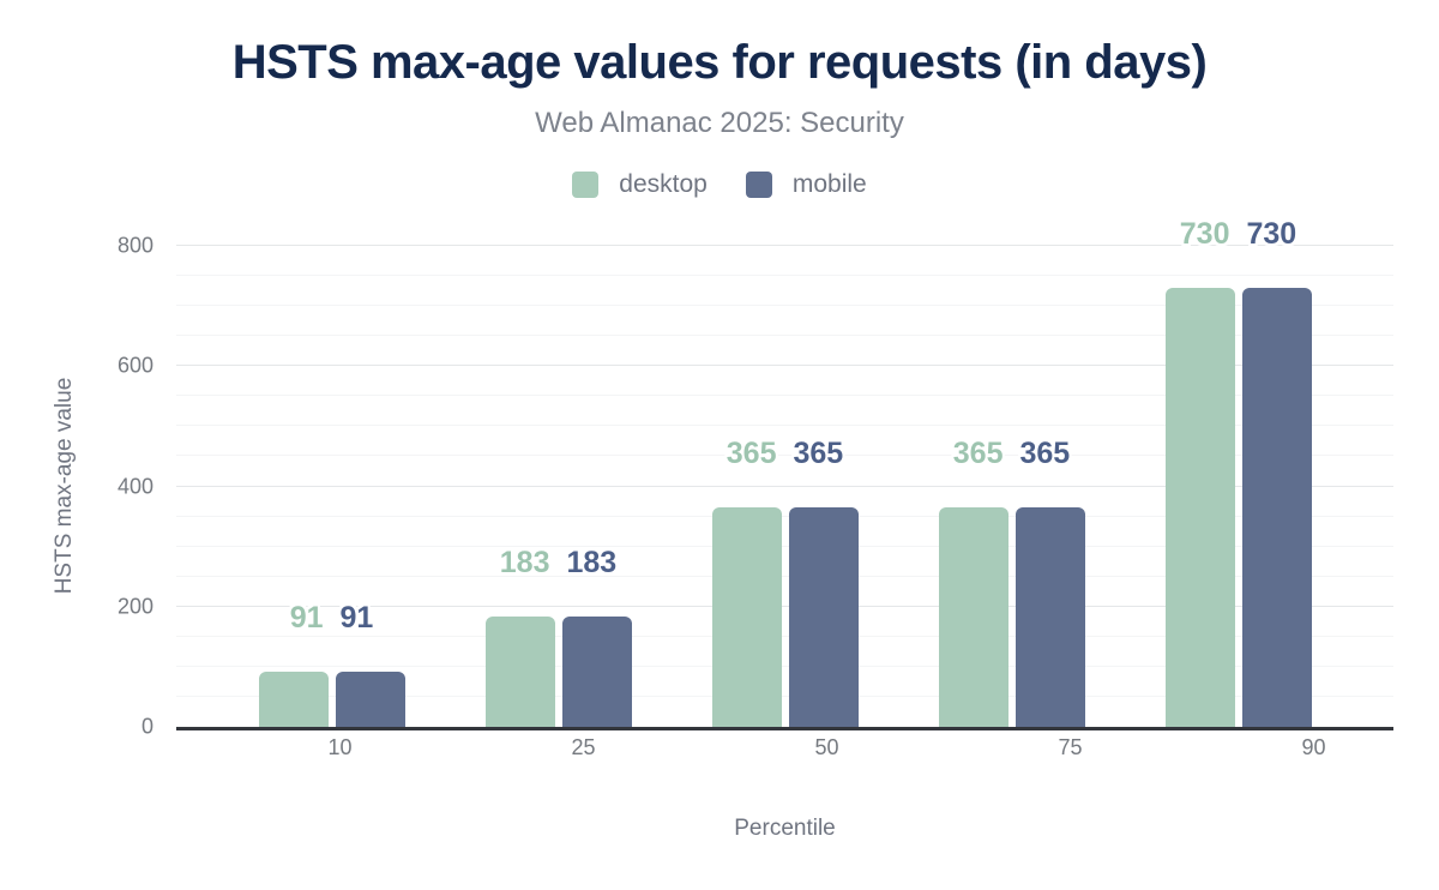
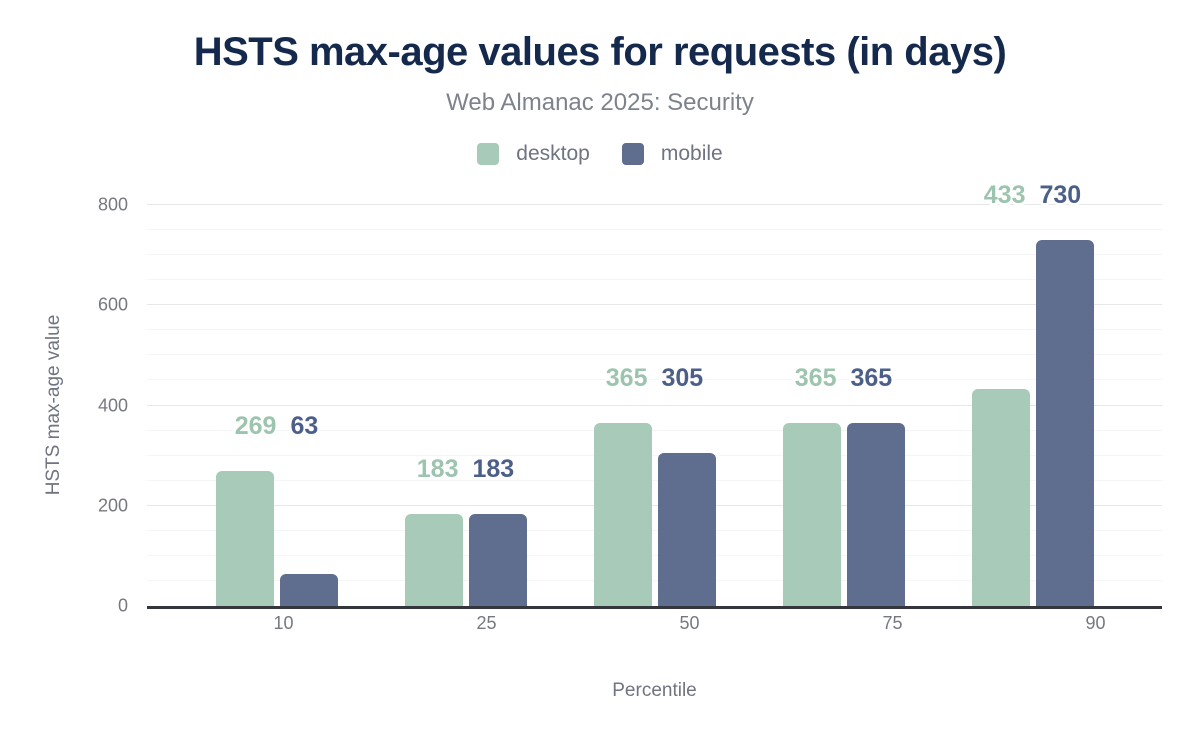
desktop/10: 91 -> 269
mobile/10: 91 -> 63
mobile/50: 365 -> 305
desktop/90: 730 -> 433
